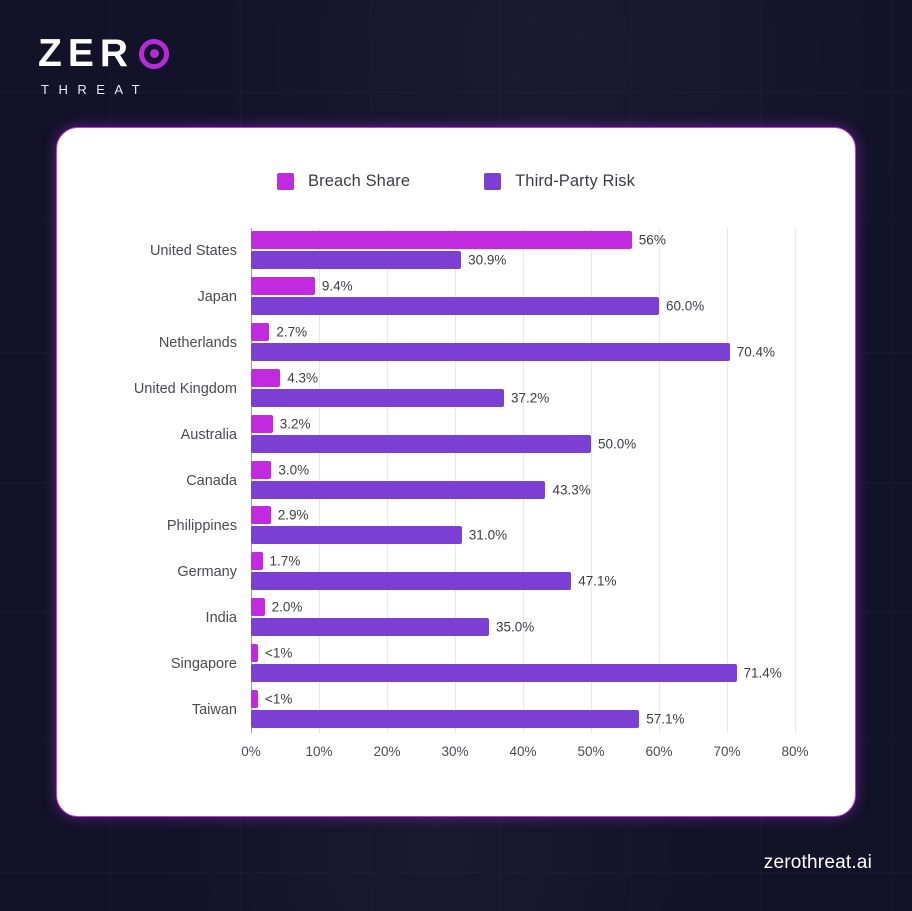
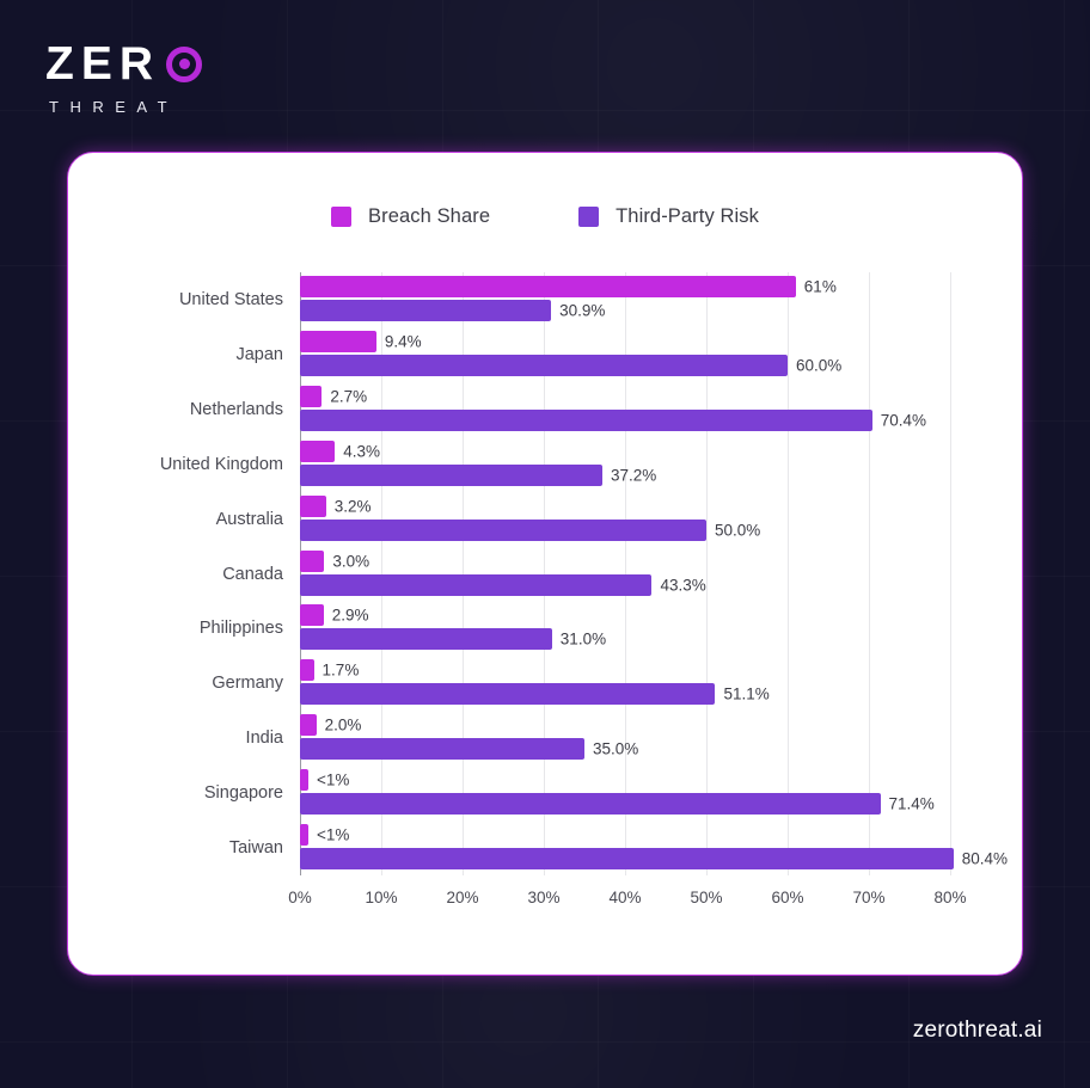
Breach Share/United States: 56% -> 61%
Third-Party Risk/Germany: 47.1% -> 51.1%
Third-Party Risk/Taiwan: 57.1% -> 80.4%
